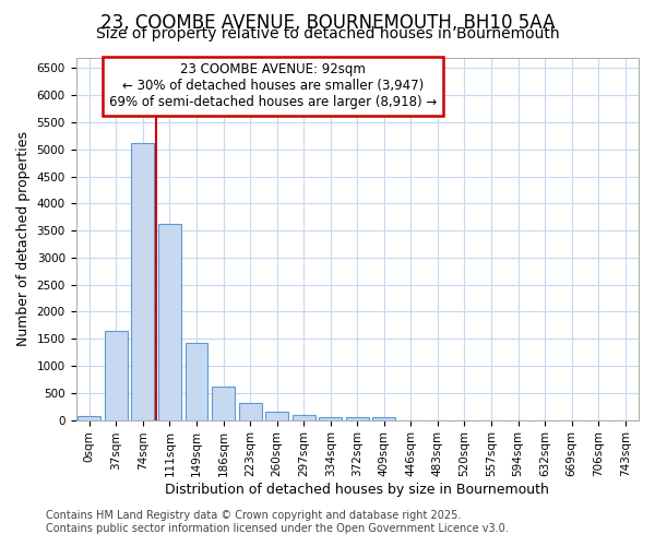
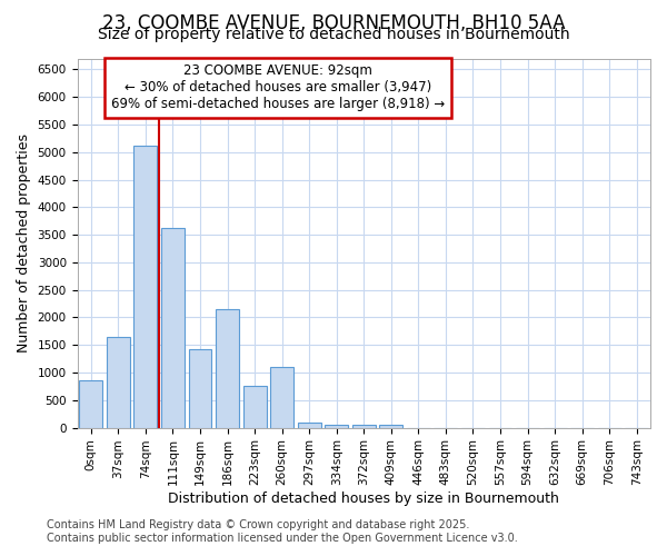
0sqm: 70 -> 850
186sqm: 620 -> 2150
223sqm: 320 -> 750
260sqm: 160 -> 1100
